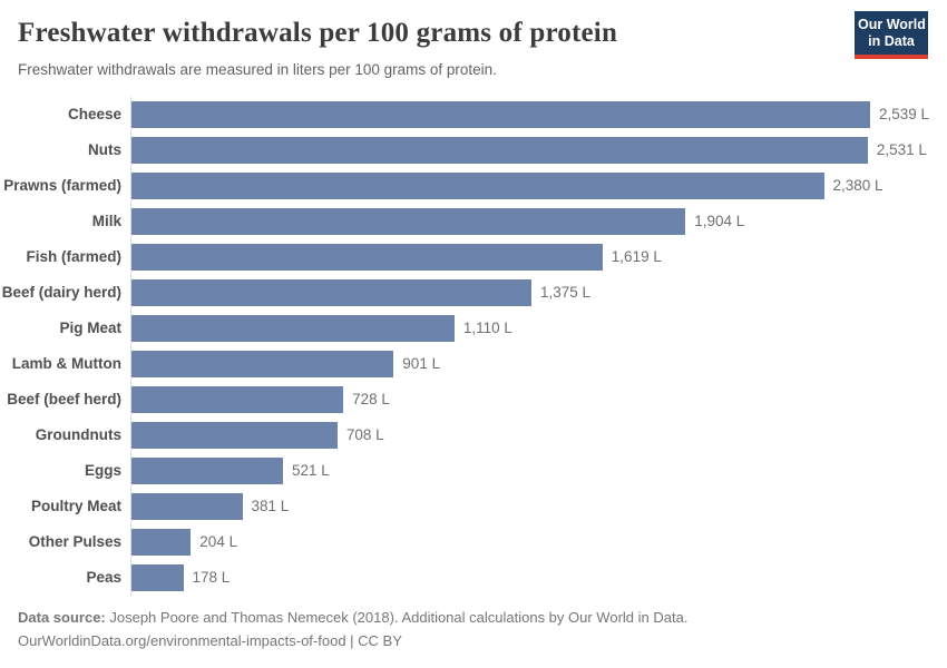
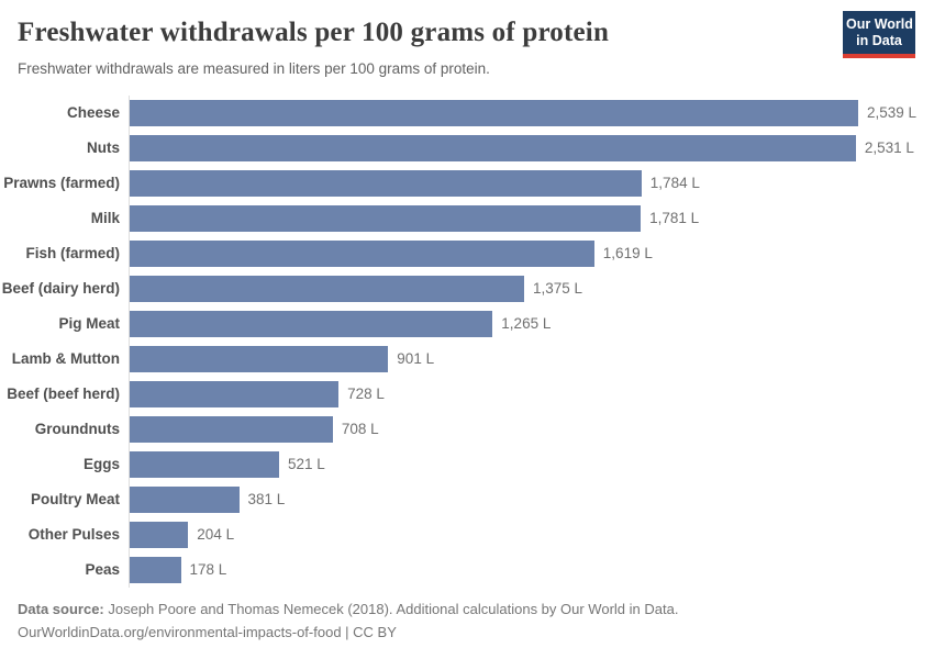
Prawns (farmed): 2,380 -> 1,784
Milk: 1,904 -> 1,781
Pig Meat: 1,110 -> 1,265
